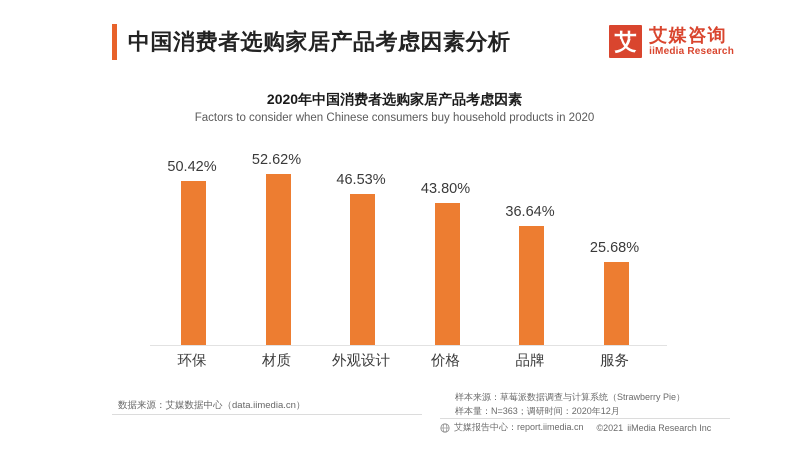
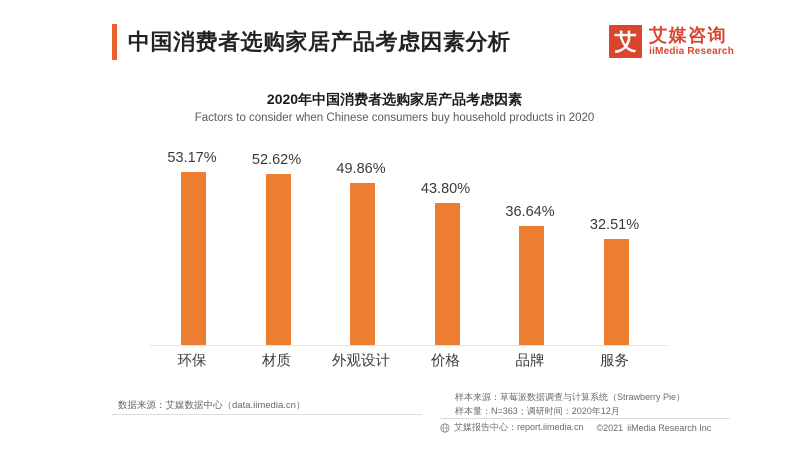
环保: 50.42% -> 53.17%
外观设计: 46.53% -> 49.86%
服务: 25.68% -> 32.51%
